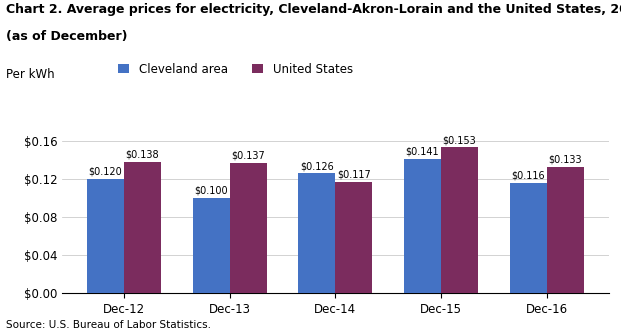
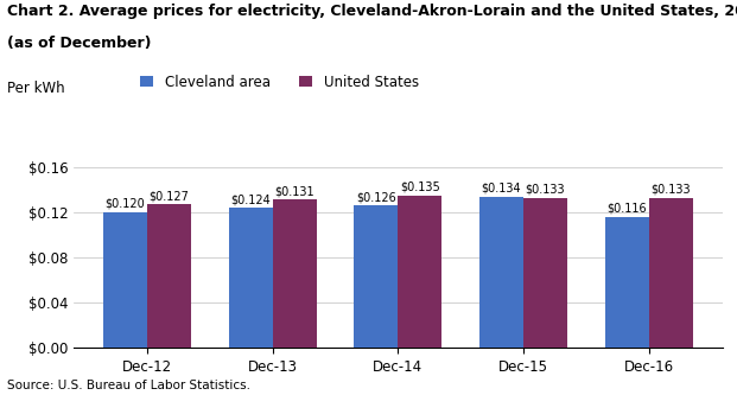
United States/Dec-12: $0.138 -> $0.127
Cleveland area/Dec-13: $0.100 -> $0.124
United States/Dec-13: $0.137 -> $0.131
United States/Dec-14: $0.117 -> $0.135
Cleveland area/Dec-15: $0.141 -> $0.134
United States/Dec-15: $0.153 -> $0.133
